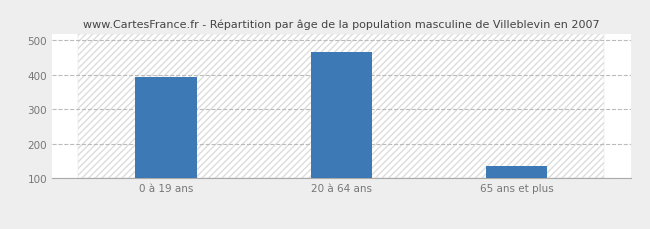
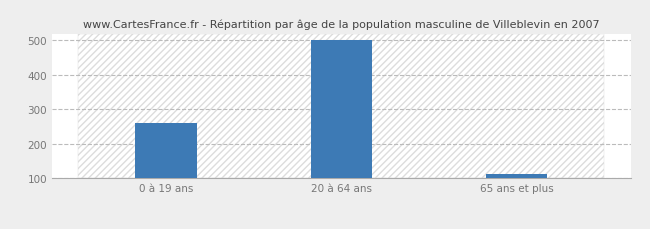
0 à 19 ans: 395 -> 262
20 à 64 ans: 465 -> 500
65 ans et plus: 135 -> 113
